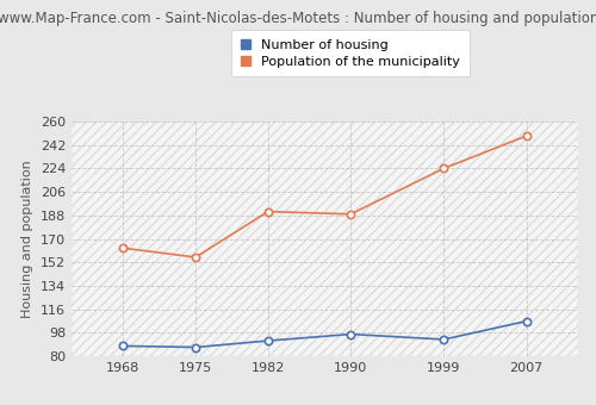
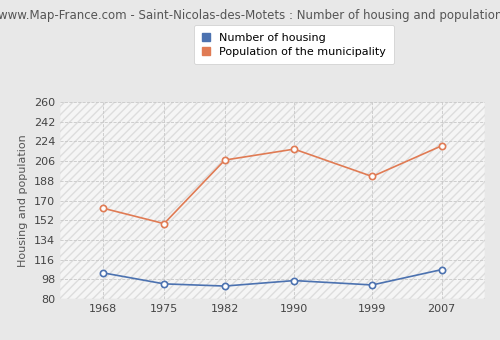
Number of housing/1968: 88 -> 104
Number of housing/1975: 87 -> 94
Population of the municipality/1975: 156 -> 149
Population of the municipality/1982: 191 -> 207
Population of the municipality/1990: 189 -> 217
Population of the municipality/1999: 224 -> 192
Population of the municipality/2007: 249 -> 220
